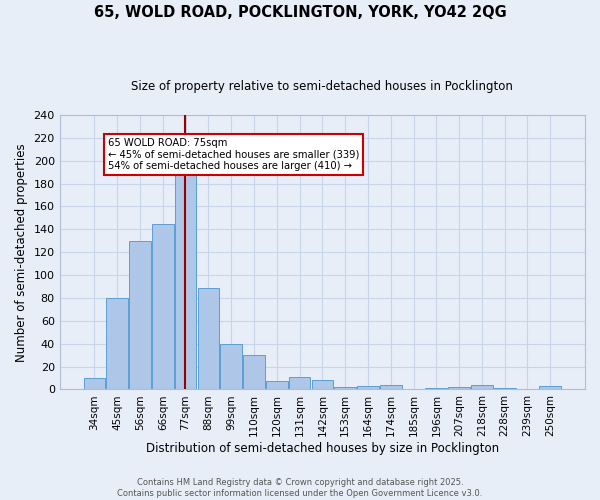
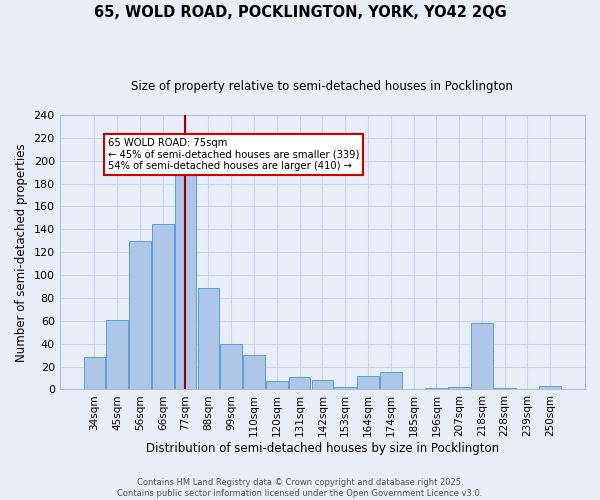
34sqm: 10 -> 28
45sqm: 80 -> 61
164sqm: 3 -> 12
174sqm: 4 -> 15
218sqm: 4 -> 58
